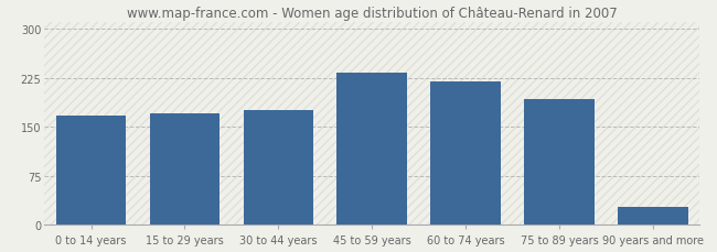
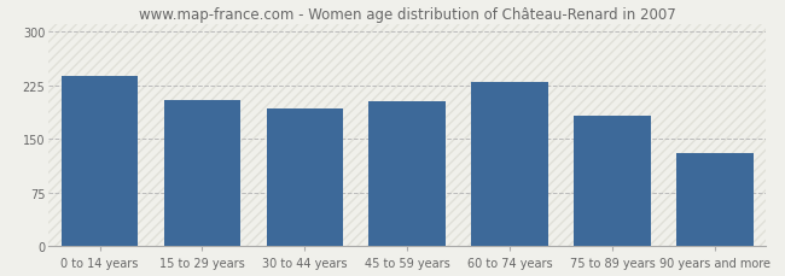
0 to 14 years: 168 -> 238
15 to 29 years: 170 -> 204
30 to 44 years: 175 -> 192
45 to 59 years: 232 -> 202
60 to 74 years: 220 -> 230
75 to 89 years: 192 -> 182
90 years and more: 27 -> 130
